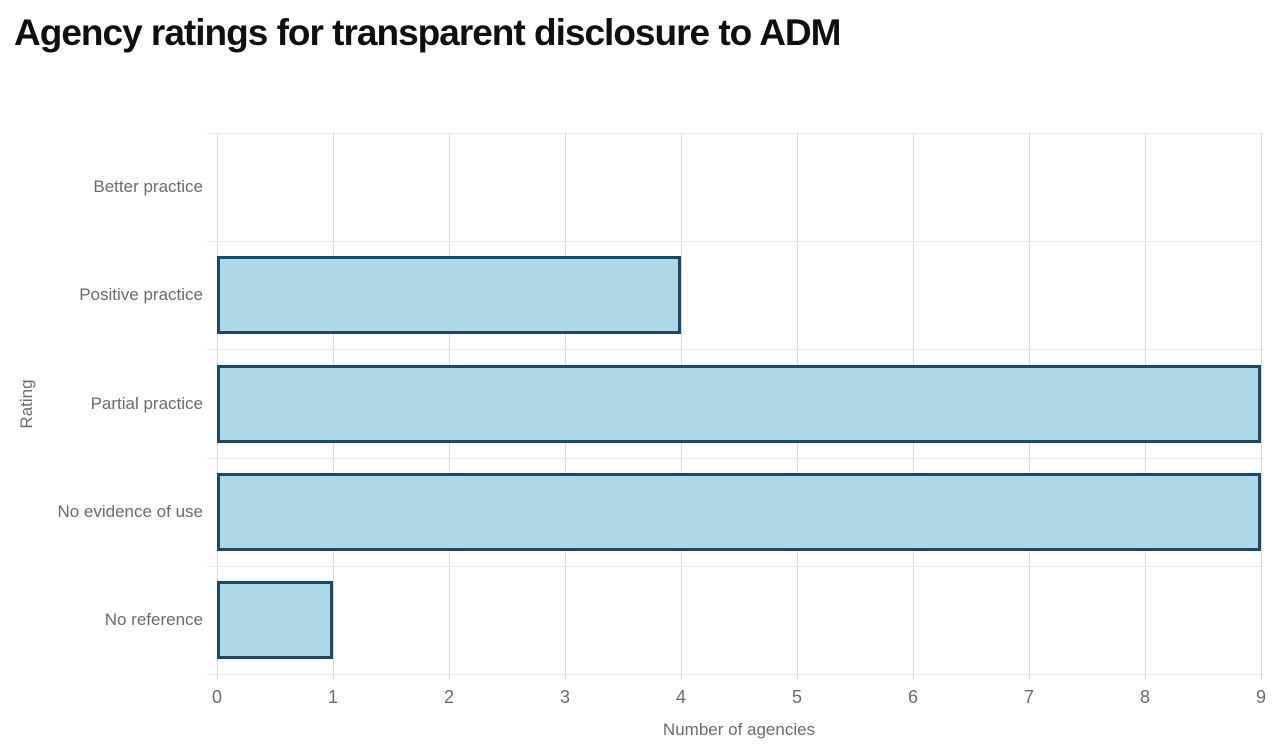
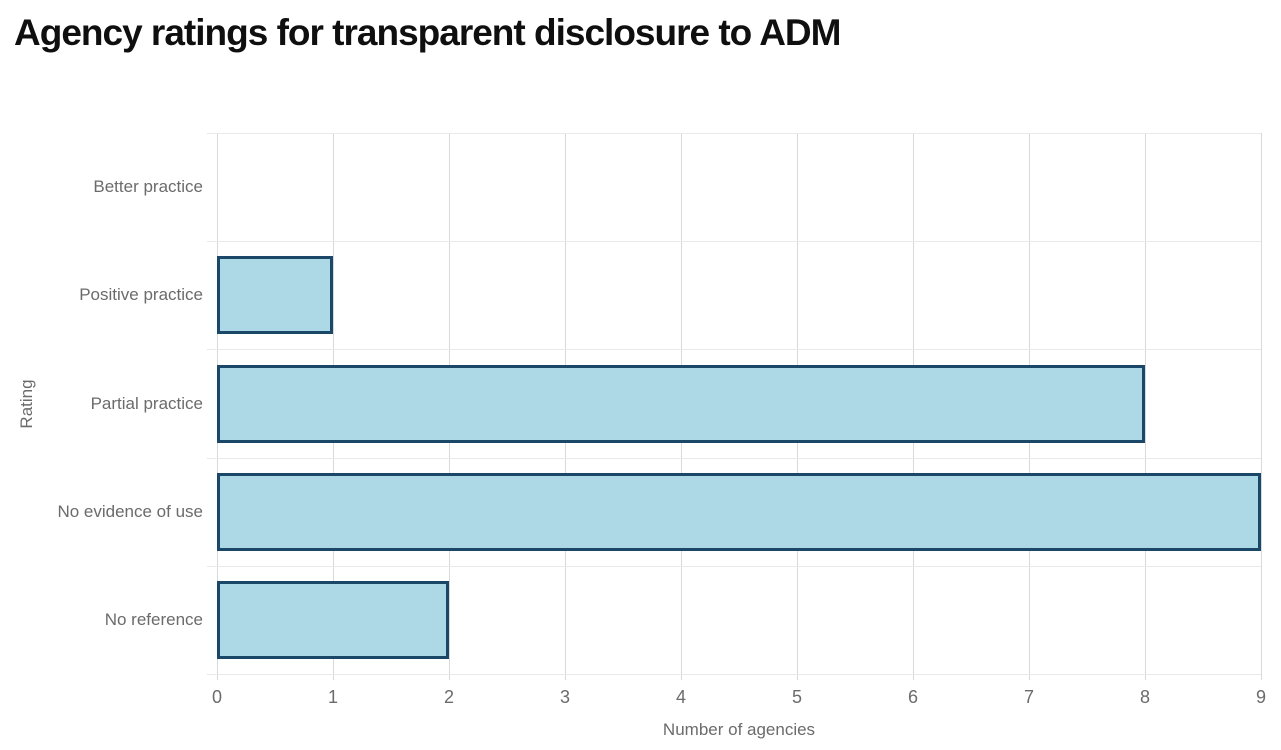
Positive practice: 4 -> 1
Partial practice: 9 -> 8
No reference: 1 -> 2
